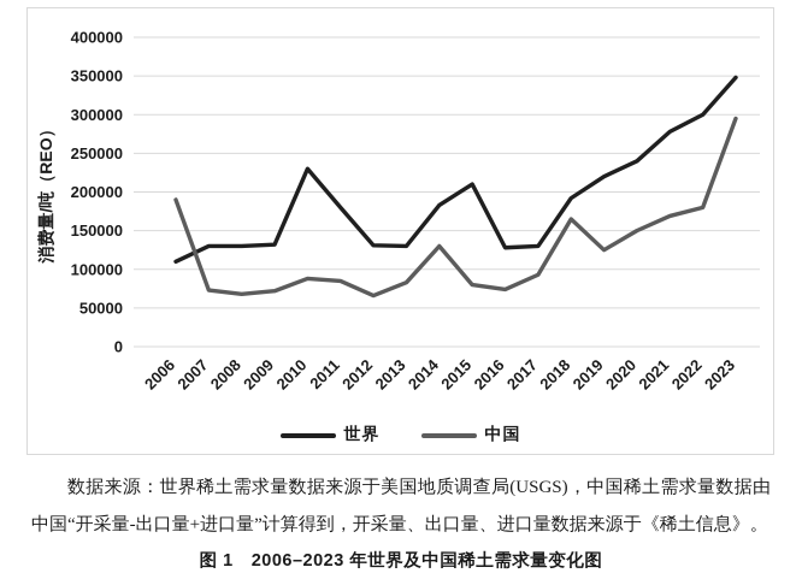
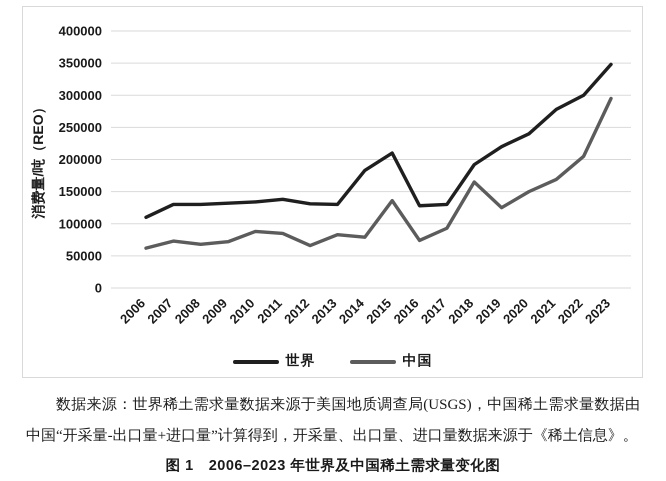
中国/2006: 190000 -> 60000
世界/2010: 230000 -> 130000
世界/2011: 180000 -> 140000
中国/2014: 130000 -> 80000
中国/2015: 80000 -> 140000
中国/2022: 180000 -> 200000
